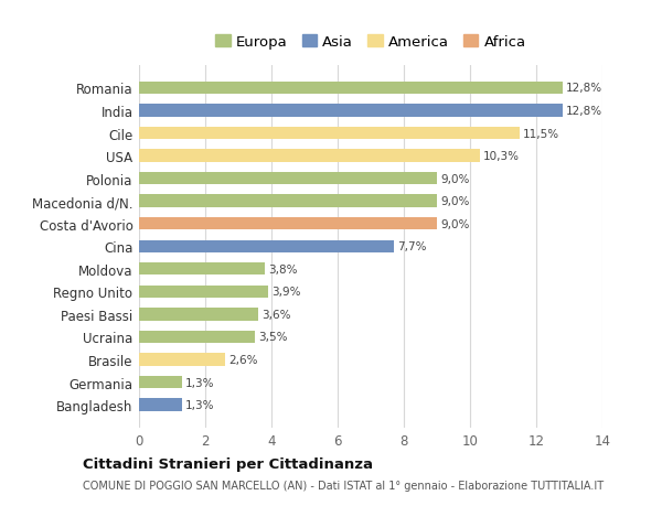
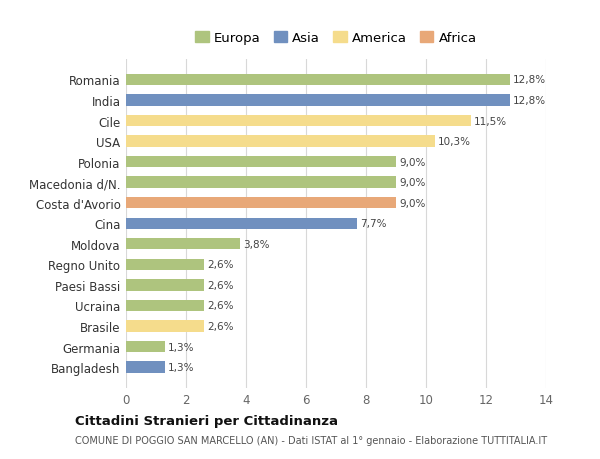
Regno Unito: 3,9% -> 2,6%
Paesi Bassi: 3,6% -> 2,6%
Ucraina: 3,5% -> 2,6%
